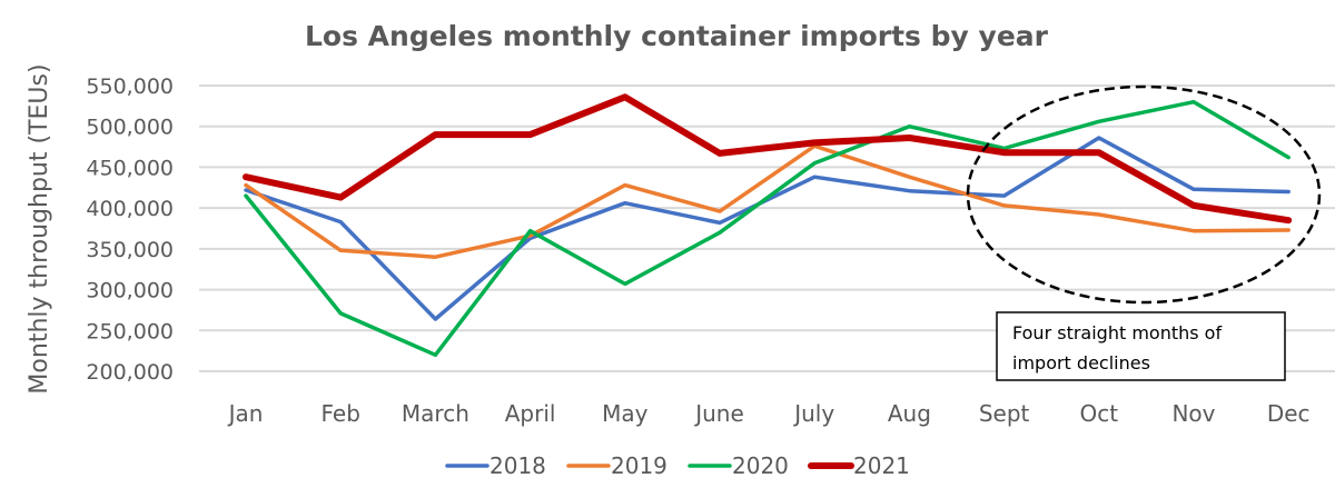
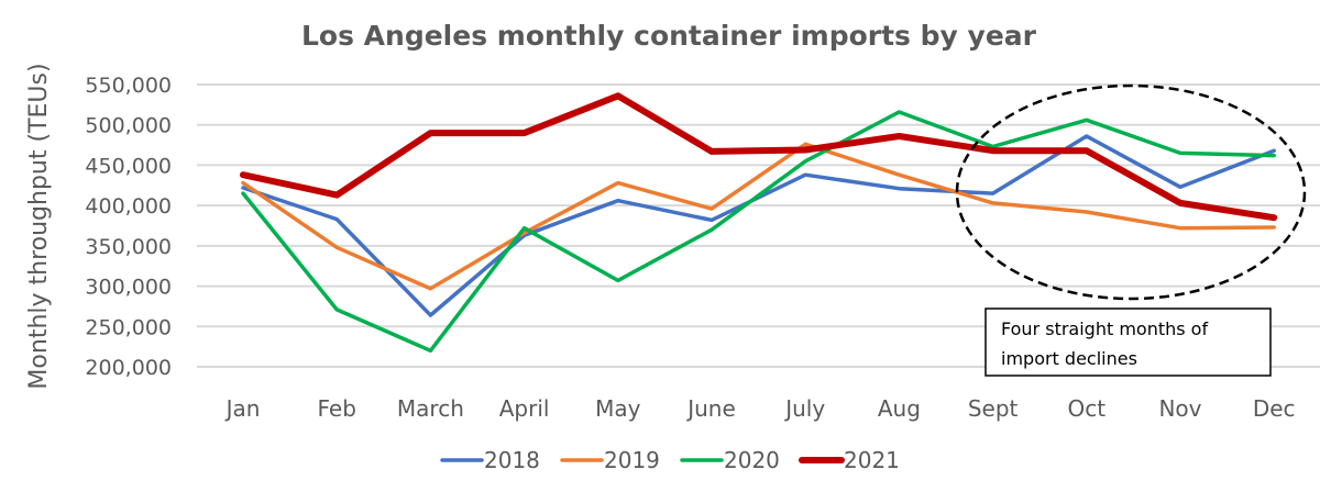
2019/March: 340000 -> 300000
2021/July: 480000 -> 470000
2020/Aug: 500000 -> 520000
2020/Nov: 530000 -> 460000
2018/Dec: 420000 -> 470000
